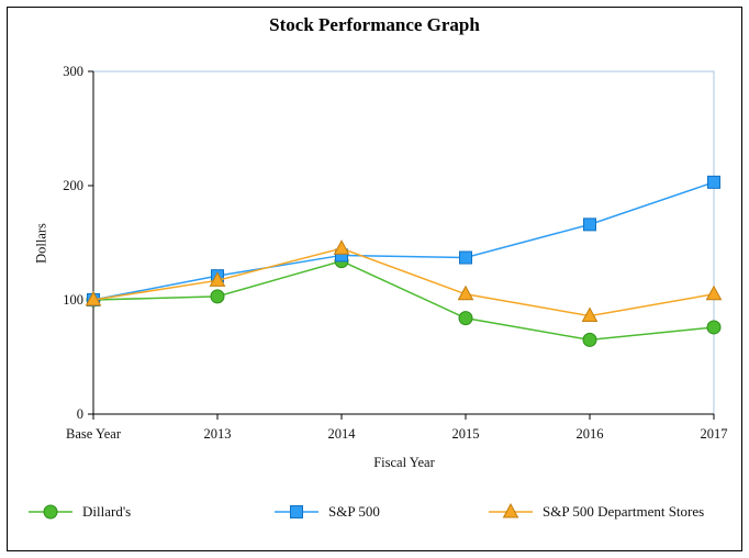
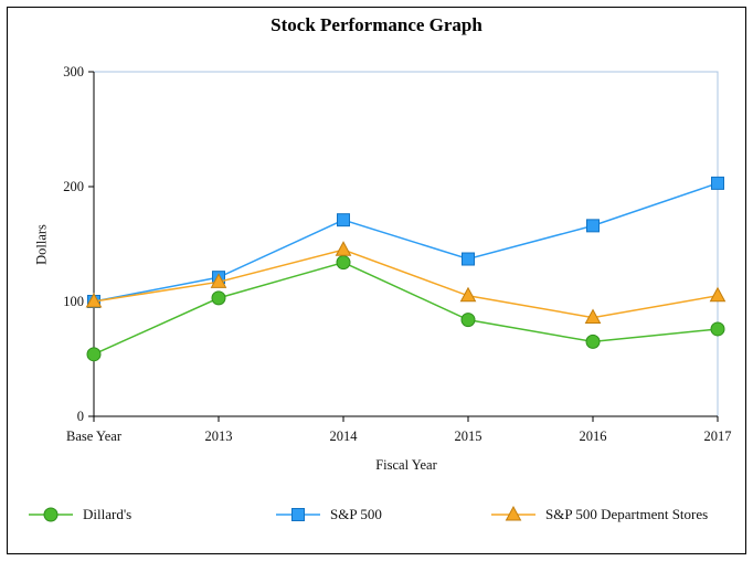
Dillard's/Base Year: 100 -> 54
S&P 500/2014: 139 -> 171
